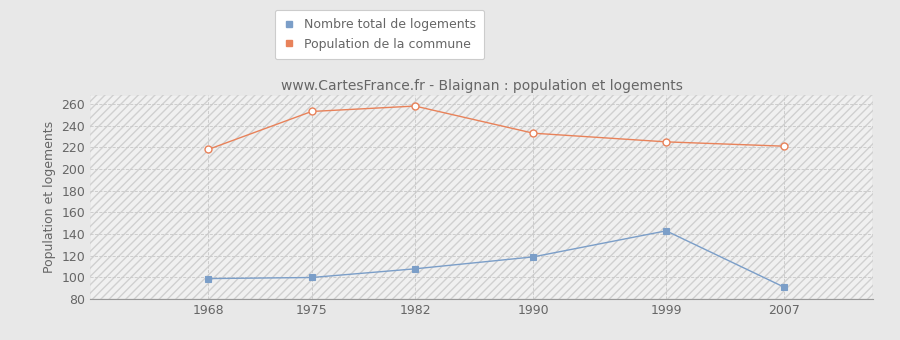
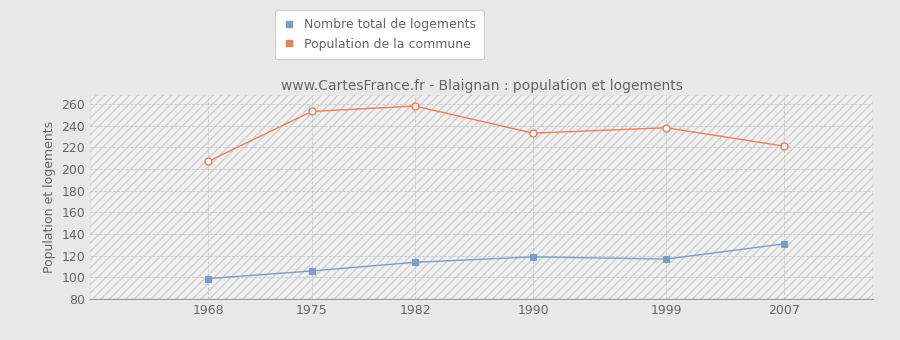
Population de la commune/1968: 218 -> 207
Nombre total de logements/1975: 100 -> 106
Nombre total de logements/1982: 108 -> 114
Nombre total de logements/1999: 143 -> 117
Population de la commune/1999: 225 -> 238
Nombre total de logements/2007: 91 -> 131
